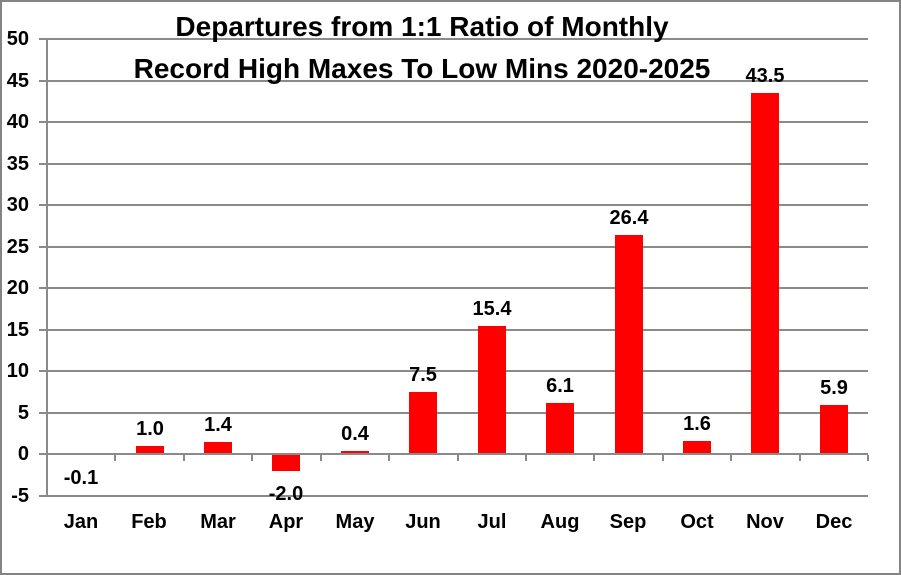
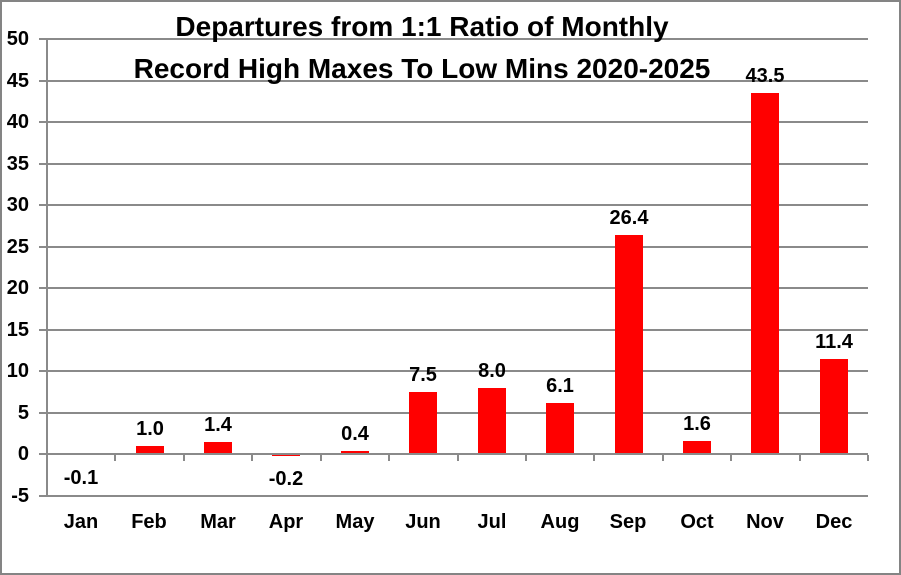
Apr: -2.0 -> -0.2
Jul: 15.4 -> 8.0
Dec: 5.9 -> 11.4
